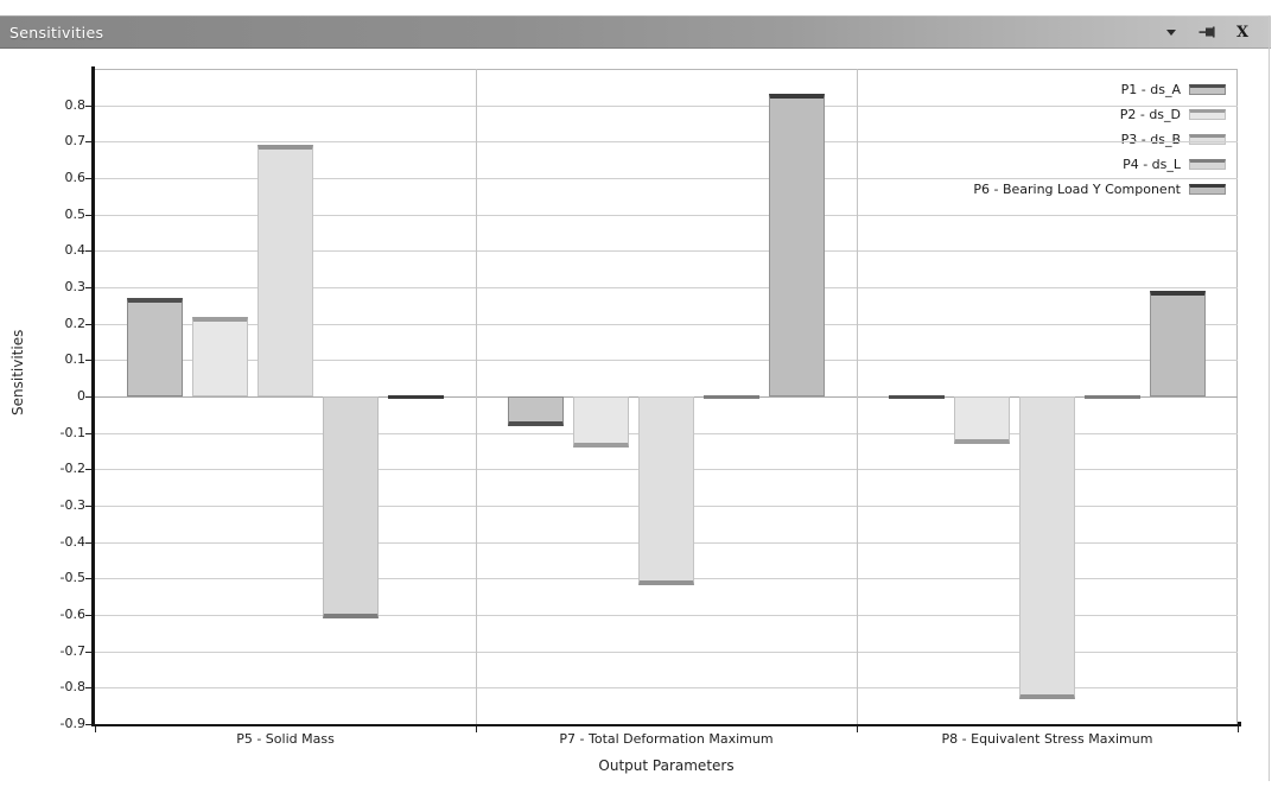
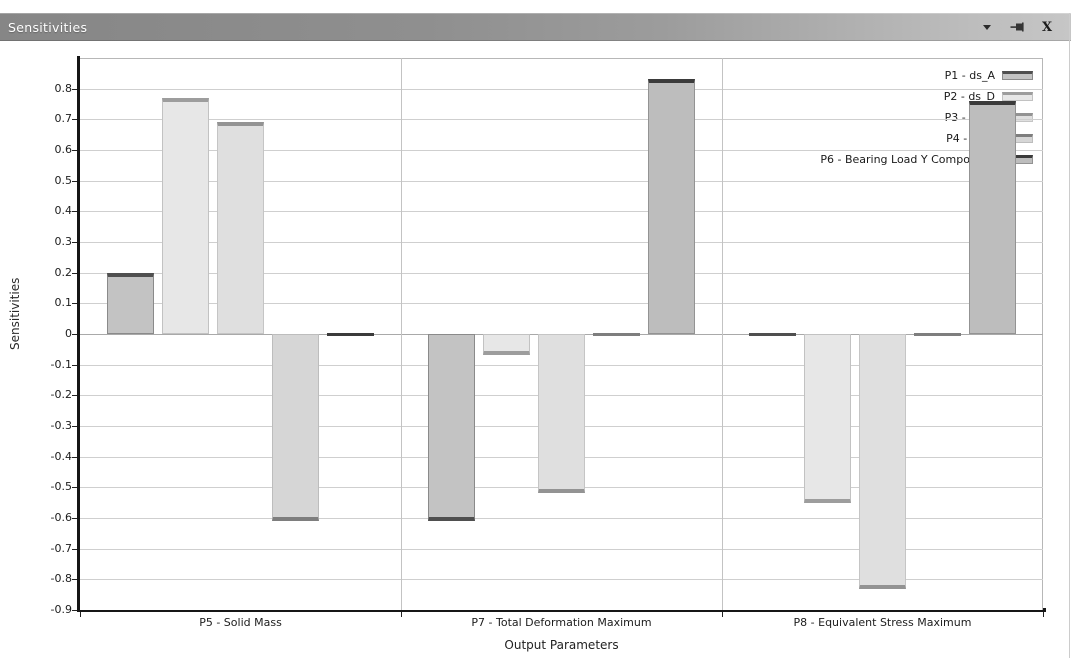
P1 - ds_A/P5 - Solid Mass: 0.27 -> 0.20
P2 - ds_D/P5 - Solid Mass: 0.22 -> 0.77
P1 - ds_A/P7 - Total Deformation Maximum: -0.08 -> -0.61
P2 - ds_D/P7 - Total Deformation Maximum: -0.14 -> -0.07
P2 - ds_D/P8 - Equivalent Stress Maximum: -0.13 -> -0.55
P6 - Bearing Load Y Component/P8 - Equivalent Stress Maximum: 0.29 -> 0.76
